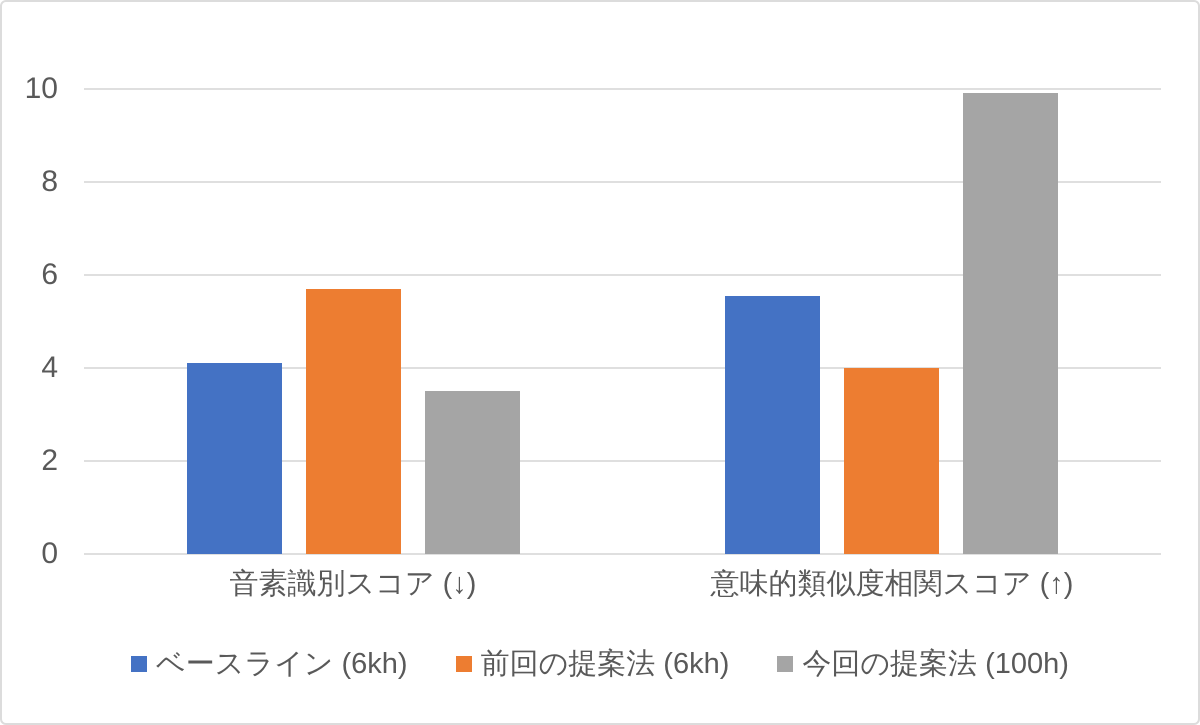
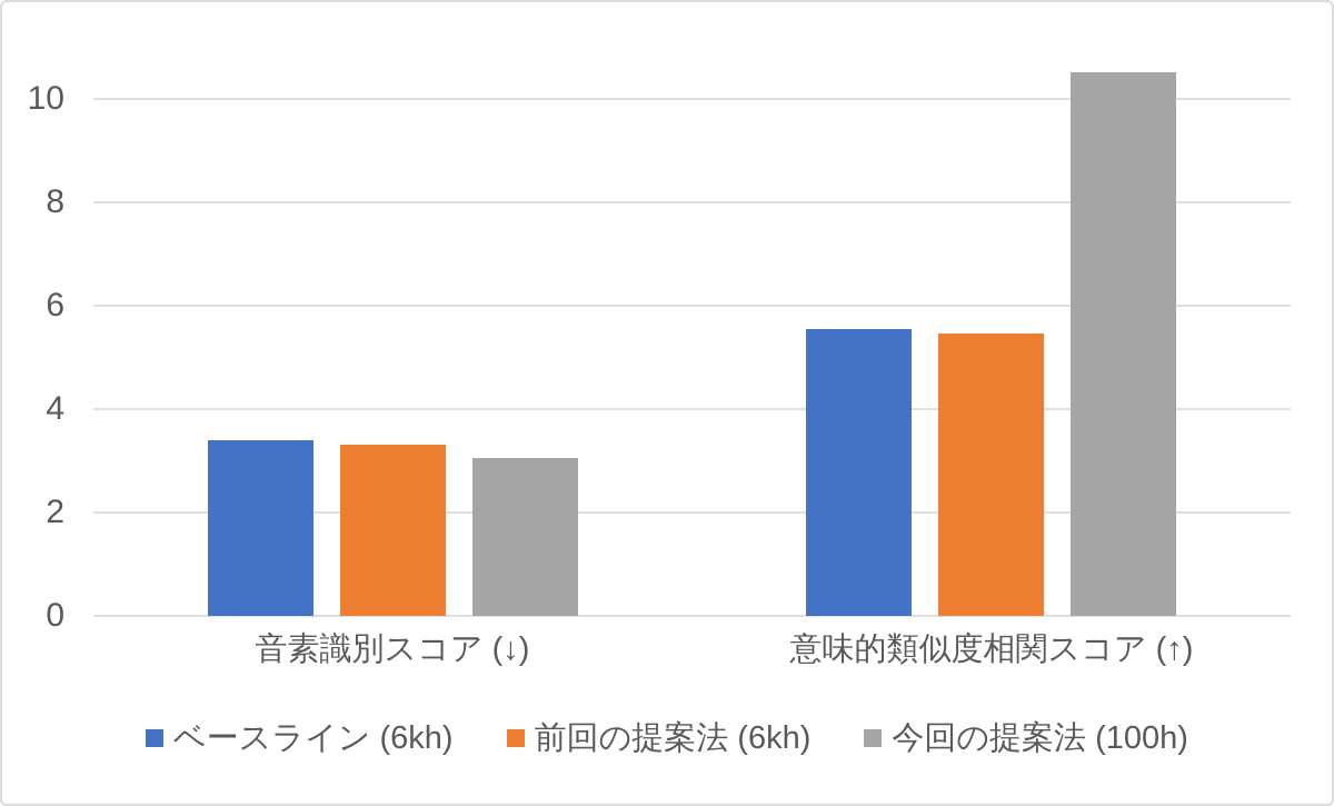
ベースライン (6kh)/音素識別スコア (↓): 4.1 -> 3.4
前回の提案法 (6kh)/音素識別スコア (↓): 5.7 -> 3.3
今回の提案法 (100h)/音素識別スコア (↓): 3.5 -> 3.0
前回の提案法 (6kh)/意味的類似度相関スコア (↑): 4.0 -> 5.5
今回の提案法 (100h)/意味的類似度相関スコア (↑): 9.9 -> 10.5
